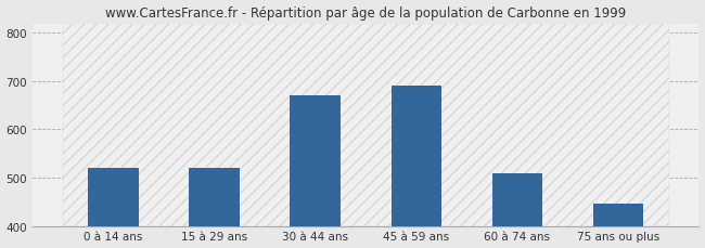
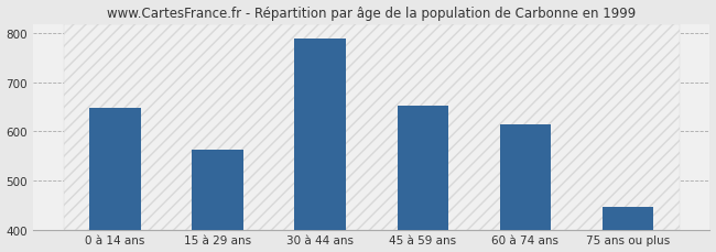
0 à 14 ans: 520 -> 648
15 à 29 ans: 520 -> 562
30 à 44 ans: 670 -> 790
45 à 59 ans: 690 -> 652
60 à 74 ans: 510 -> 615
